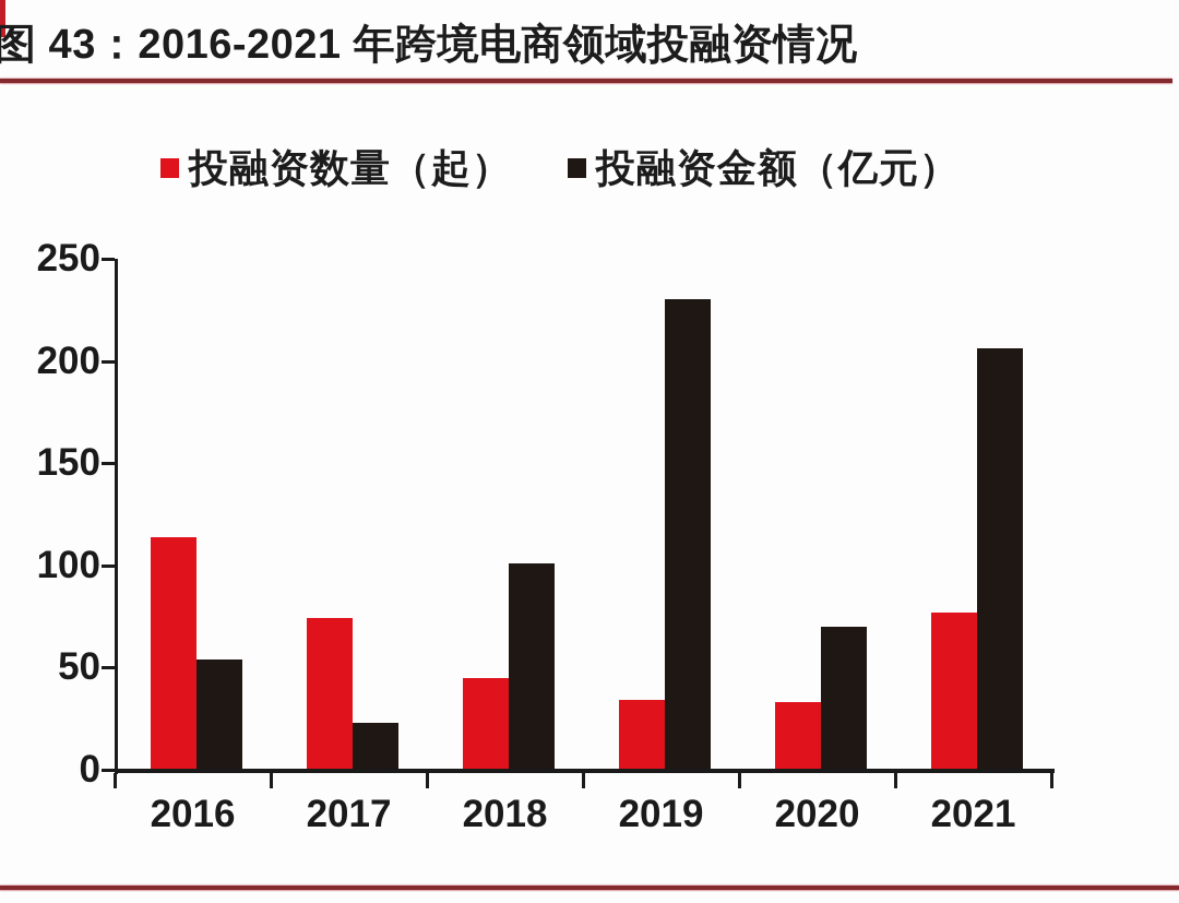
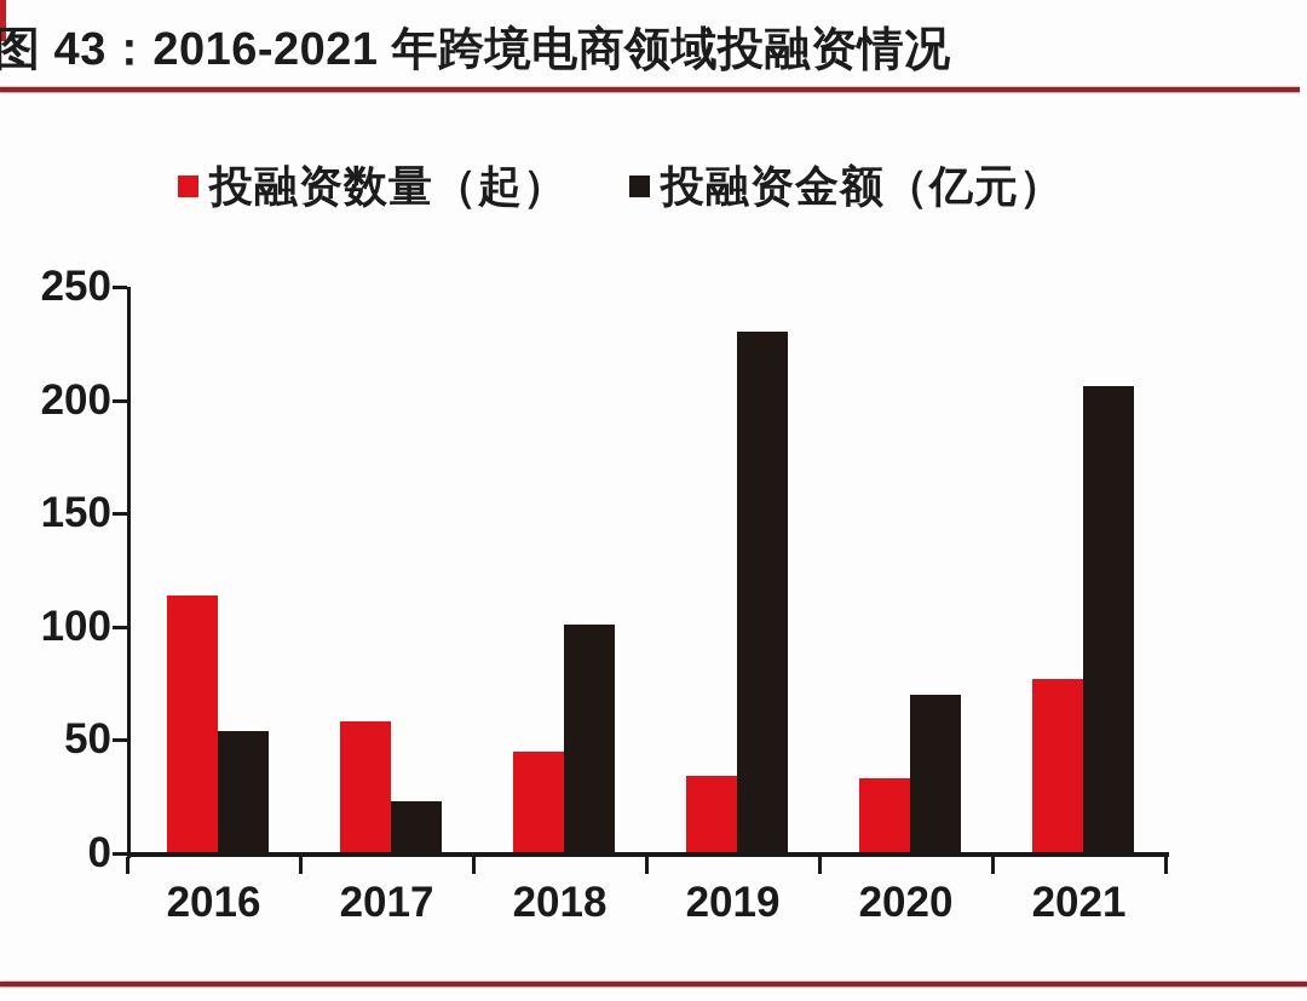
投融资数量（起）/2017: 74 -> 58
